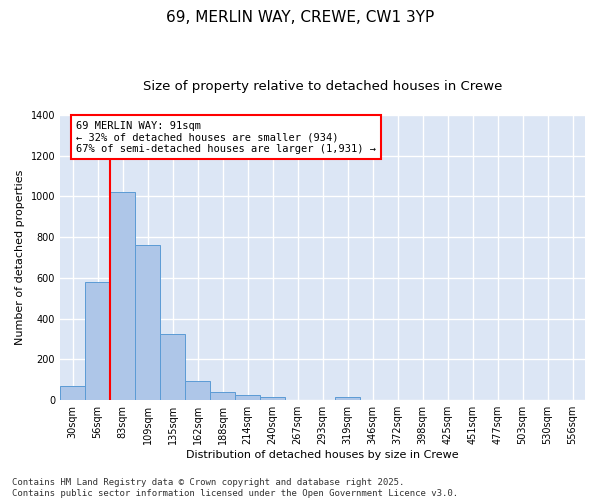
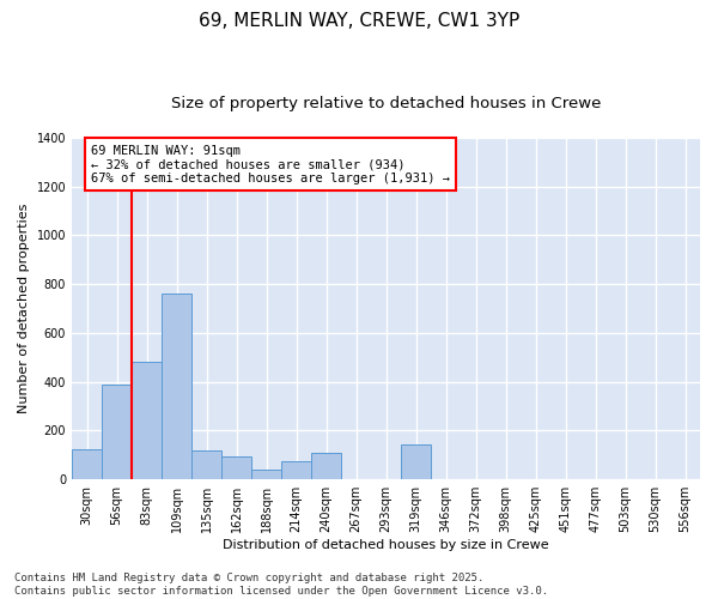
30sqm: 70 -> 125
56sqm: 580 -> 390
83sqm: 1020 -> 480
135sqm: 325 -> 120
214sqm: 25 -> 75
240sqm: 14 -> 110
319sqm: 17 -> 145
